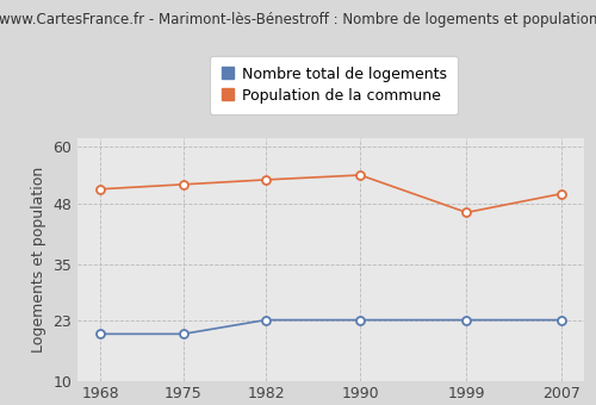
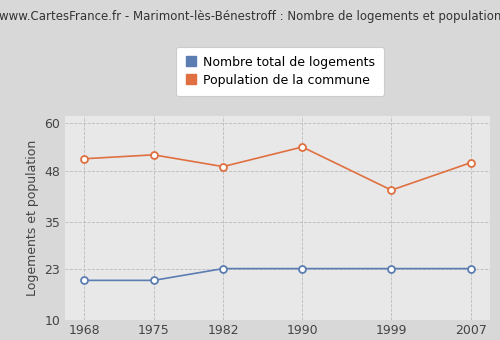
Population de la commune/1982: 53 -> 49
Population de la commune/1999: 46 -> 43
